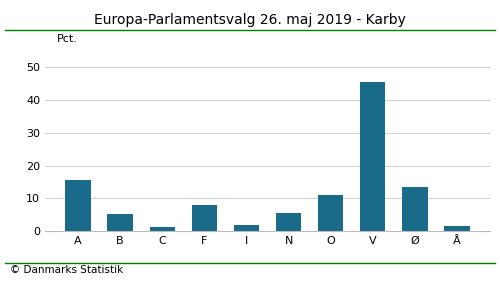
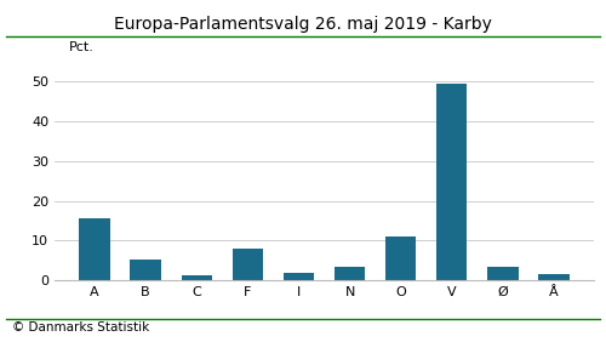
N: 5.5 -> 3.5
V: 45.5 -> 49.3
Ø: 13.5 -> 3.5
